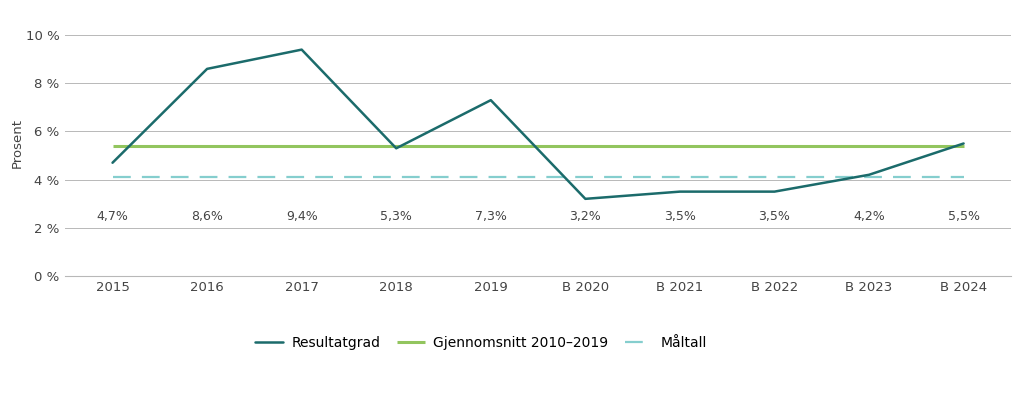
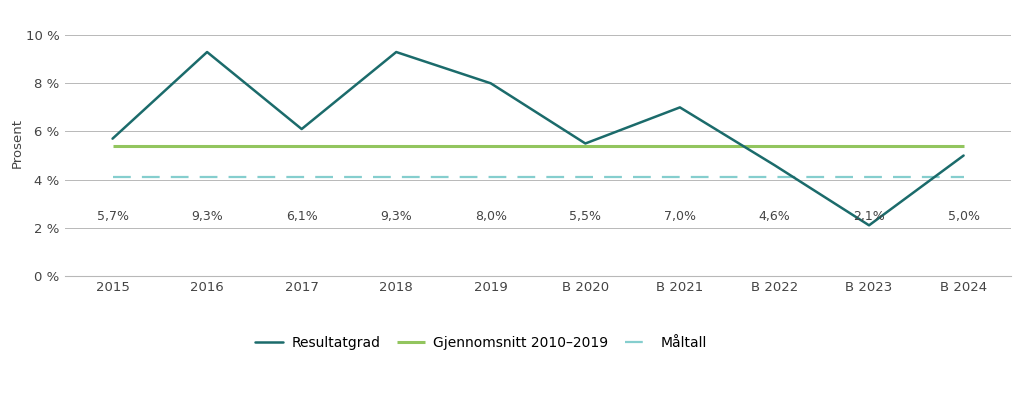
Resultatgrad/2015: 4,7% -> 5,7%
Resultatgrad/2016: 8,6% -> 9,3%
Resultatgrad/2017: 9,4% -> 6,1%
Resultatgrad/2018: 5,3% -> 9,3%
Resultatgrad/2019: 7,3% -> 8,0%
Resultatgrad/B 2020: 3,2% -> 5,5%
Resultatgrad/B 2021: 3,5% -> 7,0%
Resultatgrad/B 2022: 3,5% -> 4,6%
Resultatgrad/B 2023: 4,2% -> 2,1%
Resultatgrad/B 2024: 5,5% -> 5,0%
